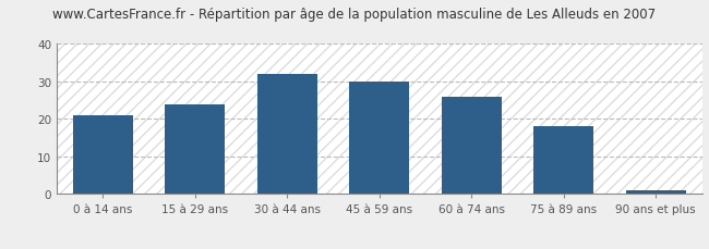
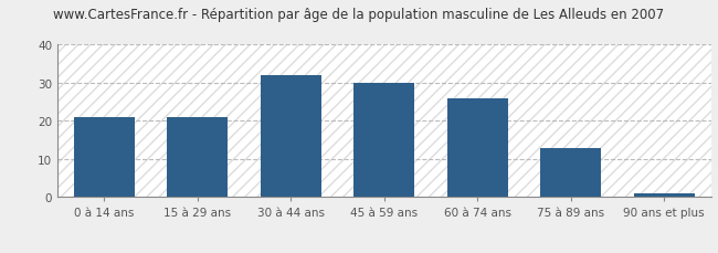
15 à 29 ans: 24 -> 21
75 à 89 ans: 18 -> 13
